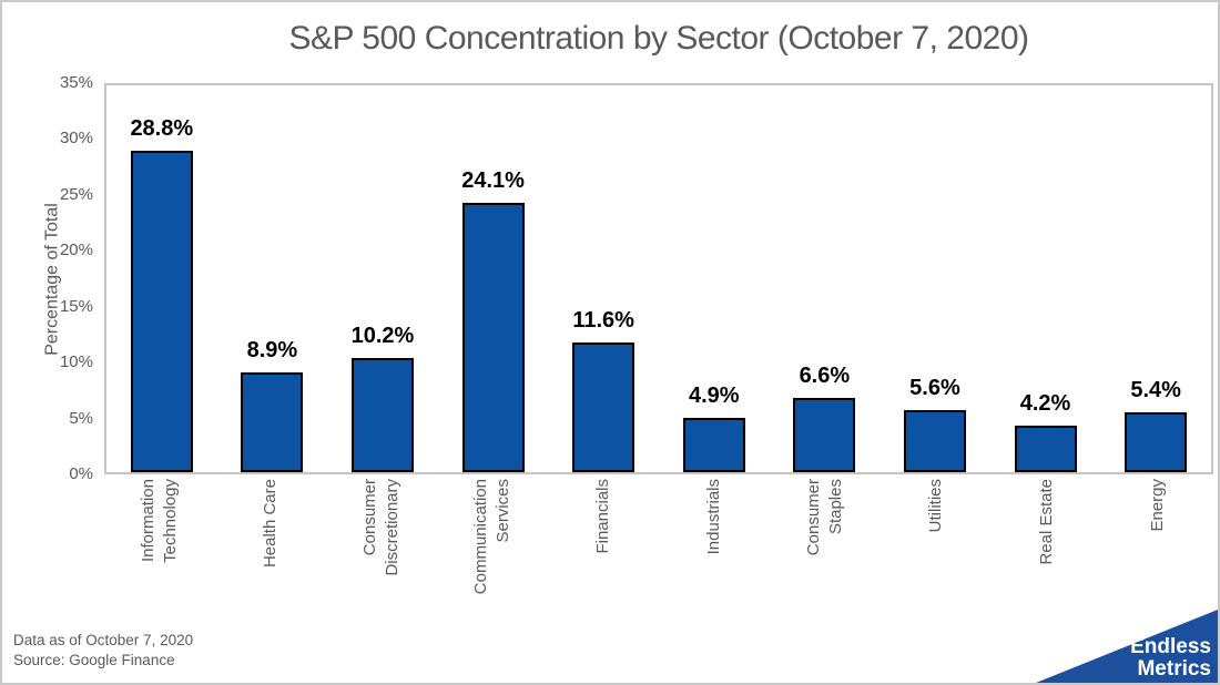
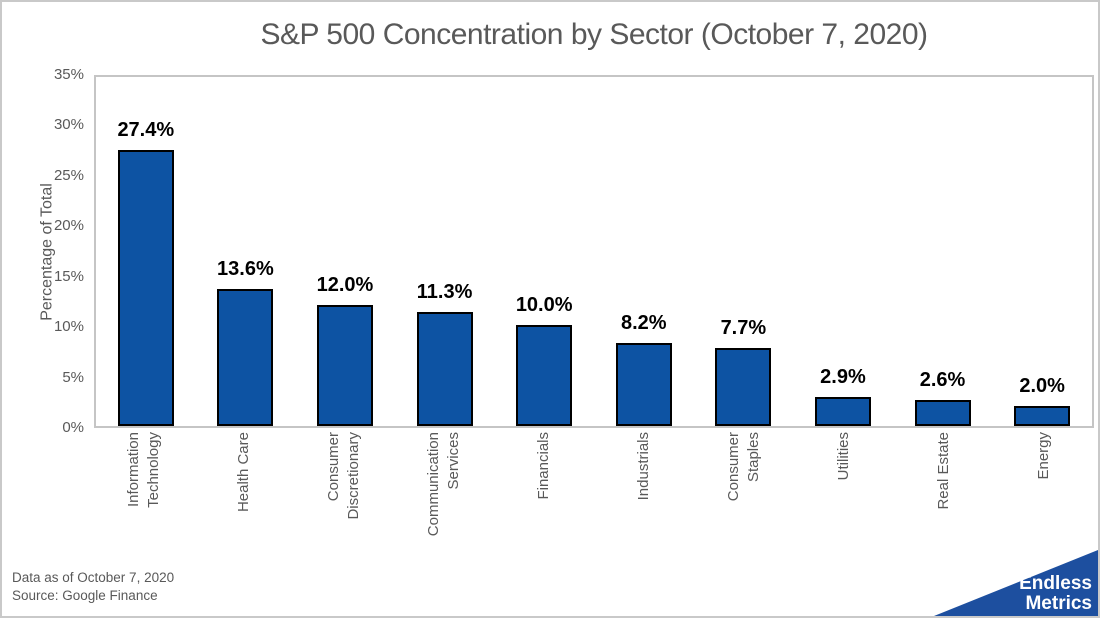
Information Technology: 28.8% -> 27.4%
Health Care: 8.9% -> 13.6%
Consumer Discretionary: 10.2% -> 12.0%
Communication Services: 24.1% -> 11.3%
Financials: 11.6% -> 10.0%
Industrials: 4.9% -> 8.2%
Consumer Staples: 6.6% -> 7.7%
Utilities: 5.6% -> 2.9%
Real Estate: 4.2% -> 2.6%
Energy: 5.4% -> 2.0%
